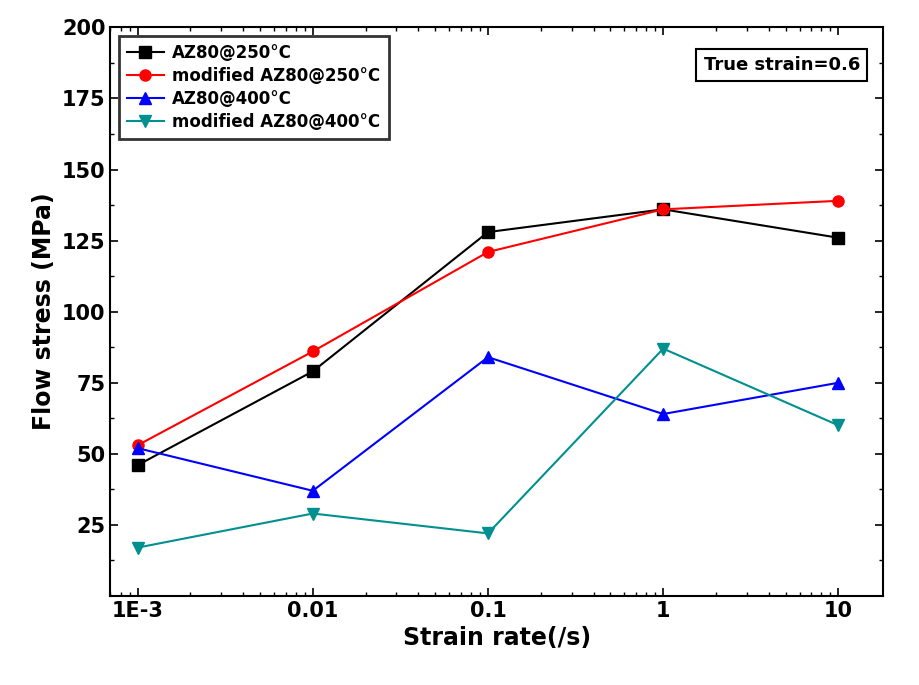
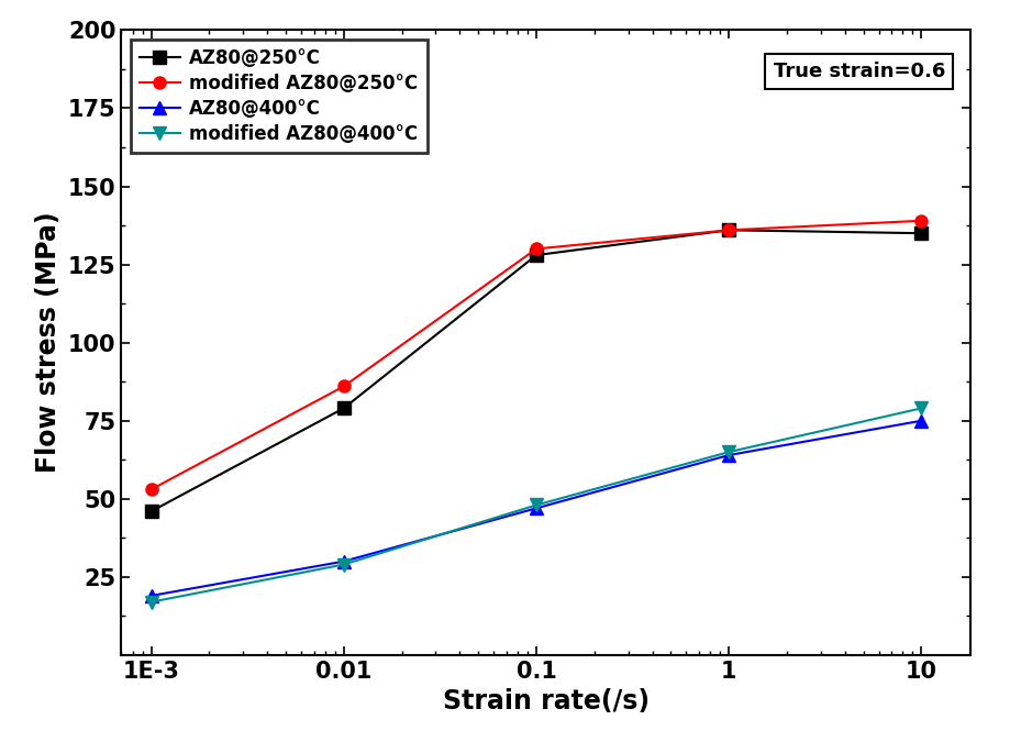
AZ80@400°C/1E-3: 52 -> 19
AZ80@400°C/0.01: 37 -> 30
modified AZ80@250°C/0.1: 121 -> 130
AZ80@400°C/0.1: 84 -> 47
modified AZ80@400°C/0.1: 22 -> 48
modified AZ80@400°C/1: 87 -> 65
AZ80@250°C/10: 126 -> 135
modified AZ80@400°C/10: 60 -> 79
